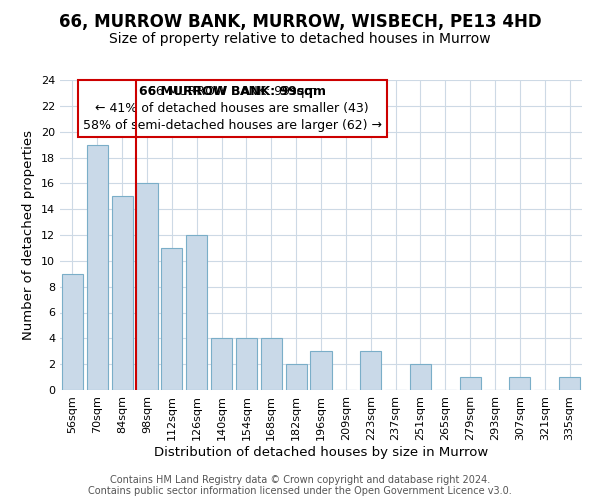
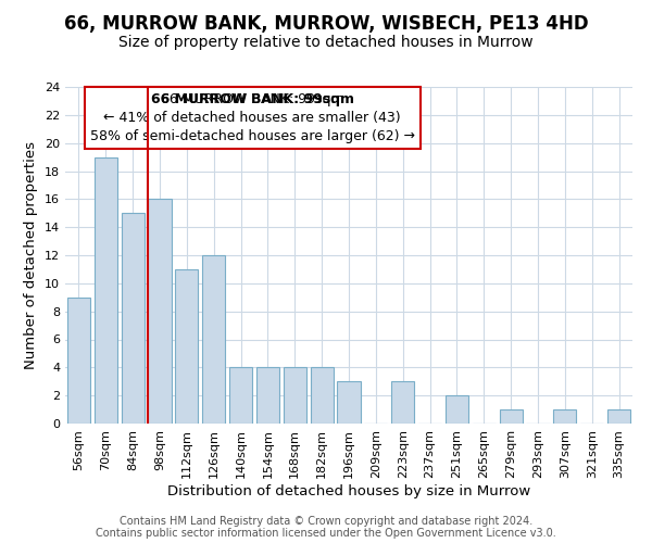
182sqm: 2 -> 4
